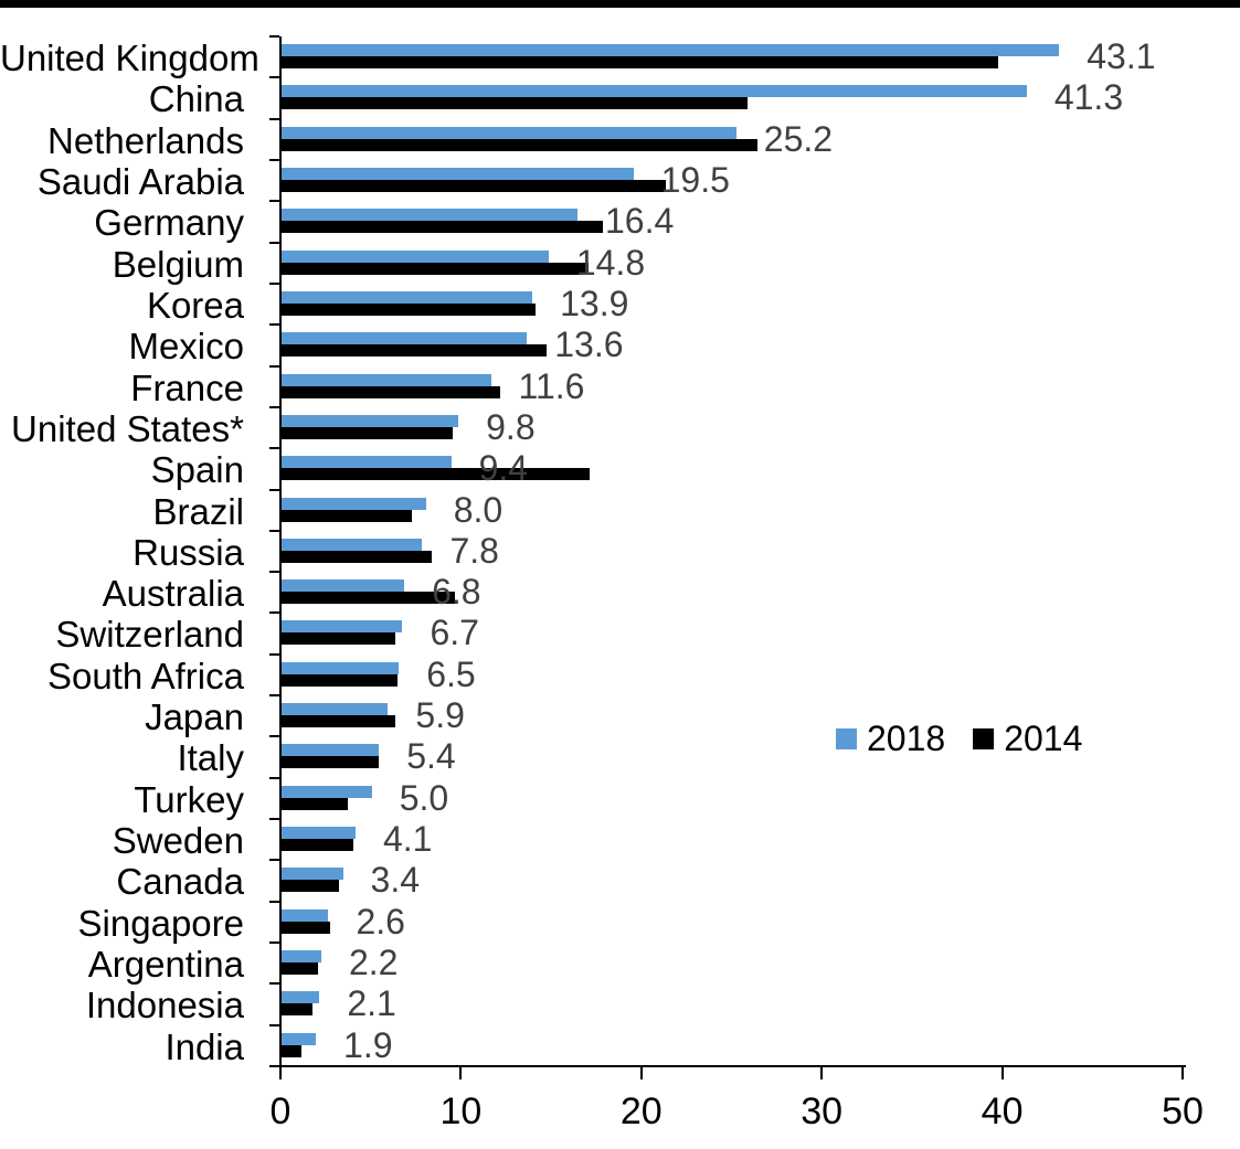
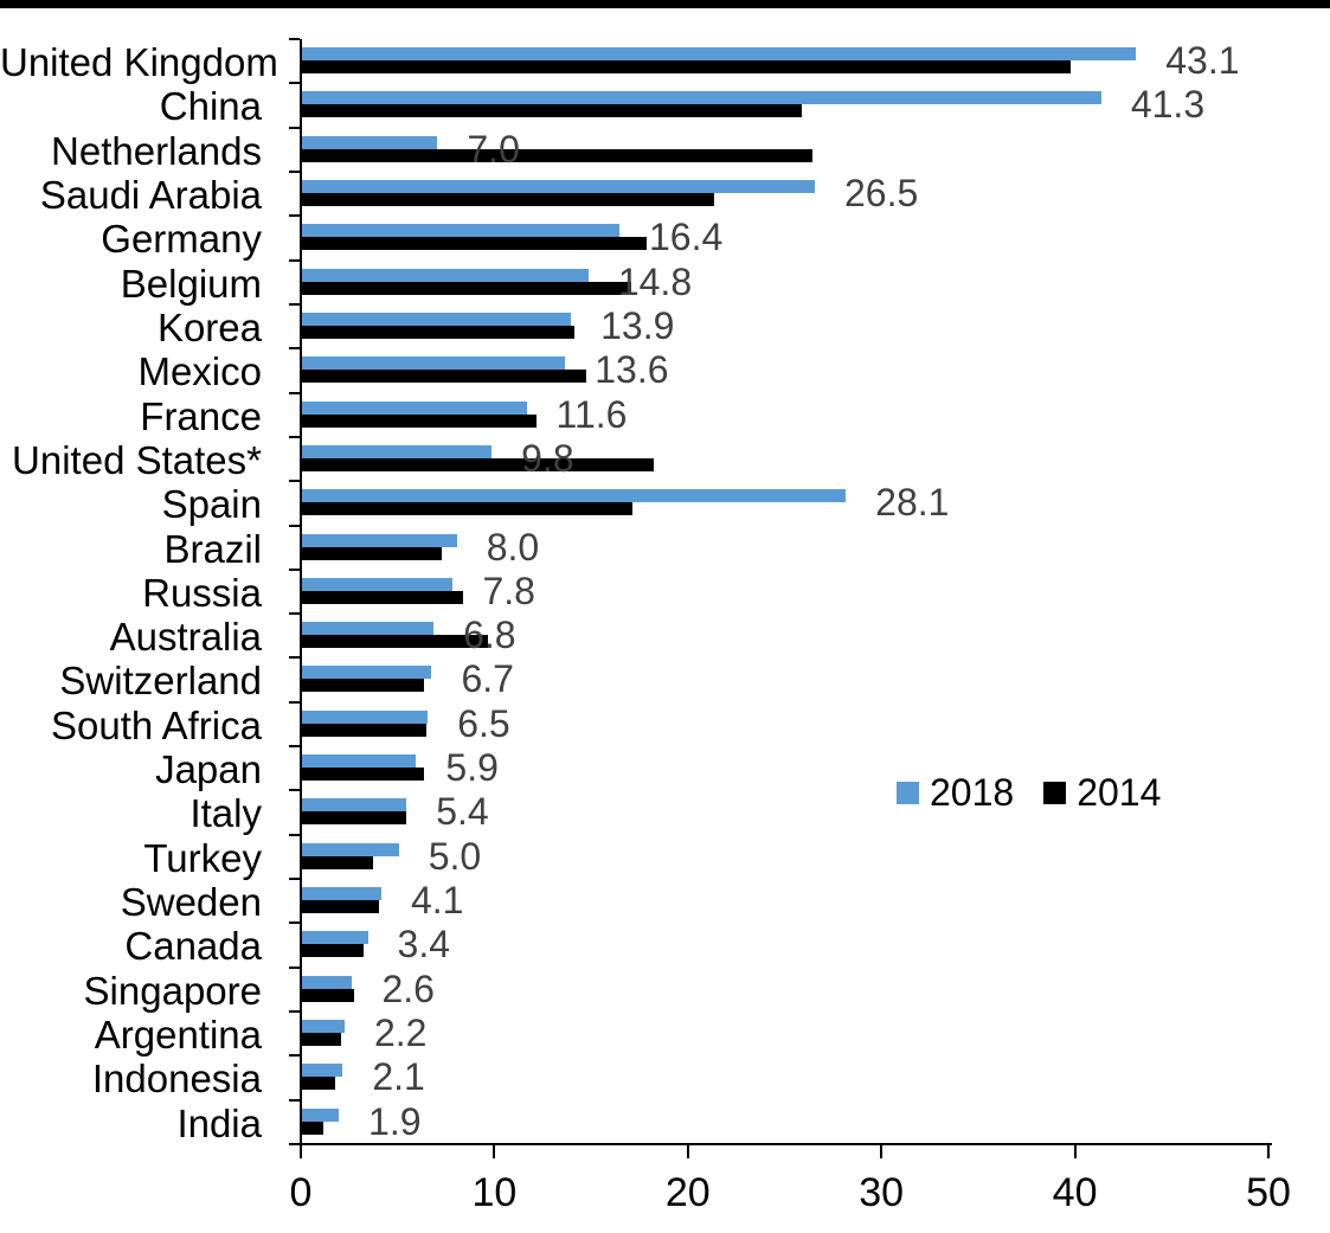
2018/Netherlands: 25.2 -> 7.0
2018/Saudi Arabia: 19.5 -> 26.5
2014/United States*: 9.5 -> 18.2
2018/Spain: 9.4 -> 28.1
